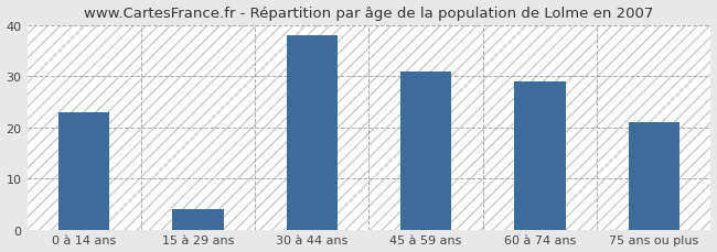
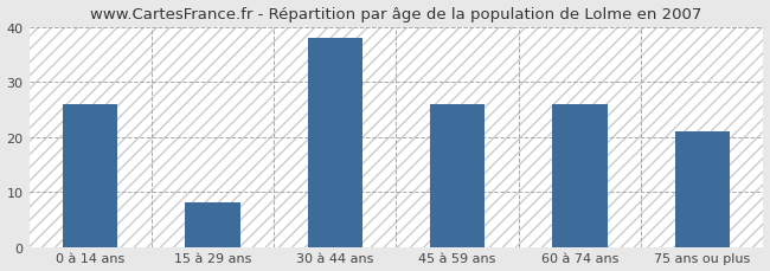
0 à 14 ans: 23 -> 26
15 à 29 ans: 4 -> 8
45 à 59 ans: 31 -> 26
60 à 74 ans: 29 -> 26
